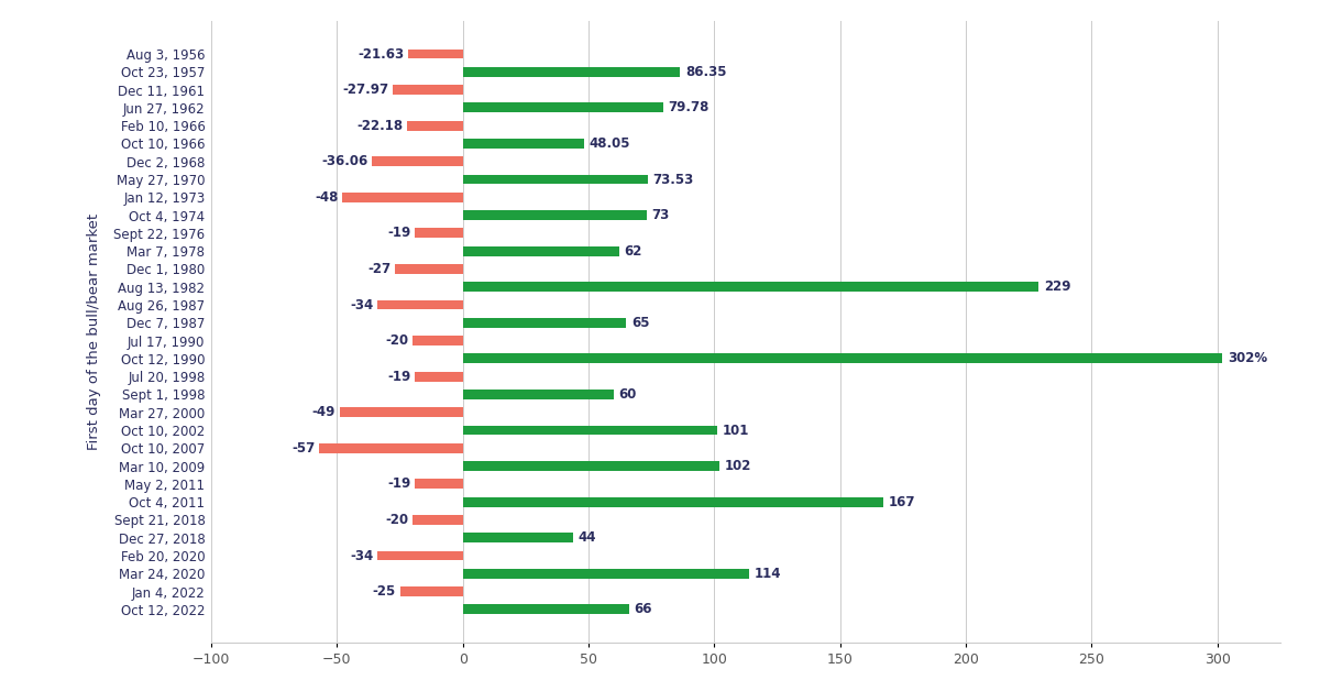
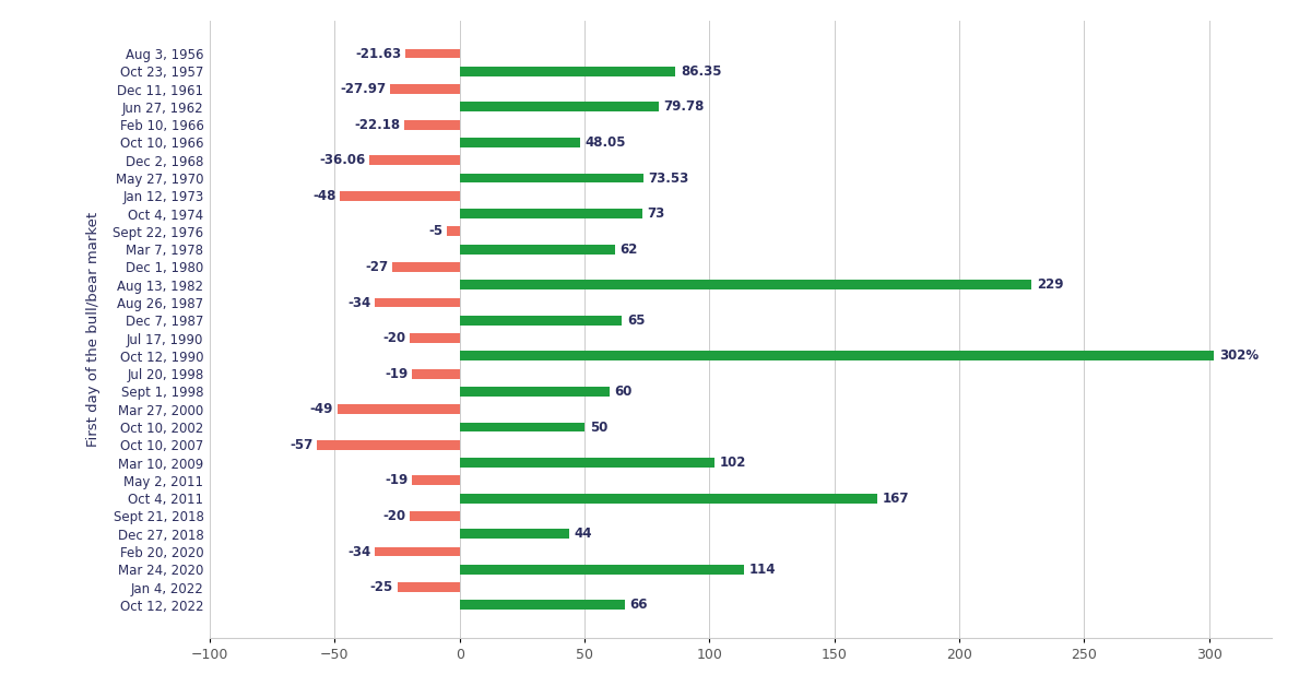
Sept 22, 1976: -19 -> -5
Oct 10, 2002: 101 -> 50
